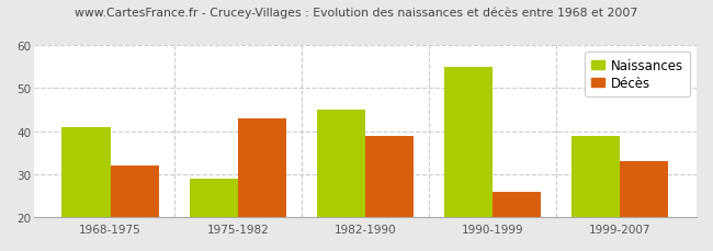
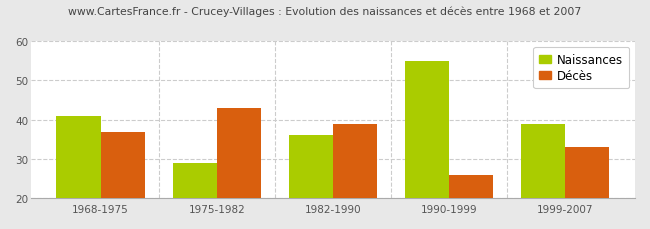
Décès/1968-1975: 32 -> 37
Naissances/1982-1990: 45 -> 36
